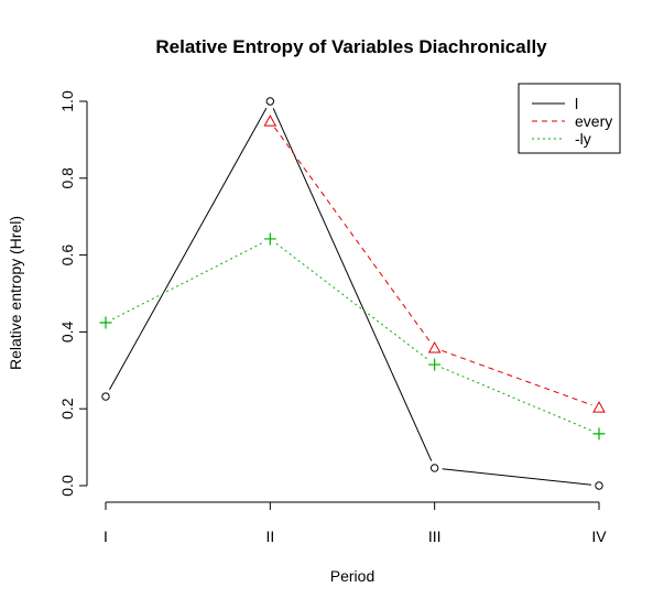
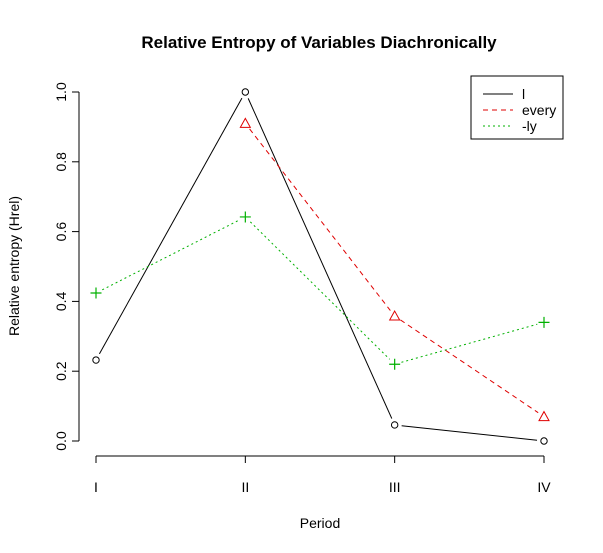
every/II: 0.95 -> 0.91
-ly/III: 0.32 -> 0.22
every/IV: 0.20 -> 0.07
-ly/IV: 0.14 -> 0.34
